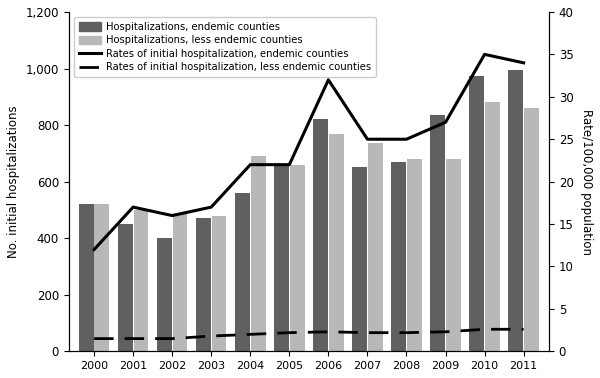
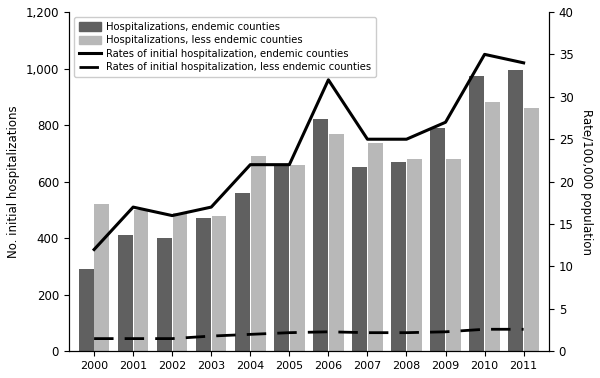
Hospitalizations, endemic counties/2000: 520 -> 290
Hospitalizations, endemic counties/2001: 450 -> 410
Hospitalizations, endemic counties/2009: 835 -> 790
